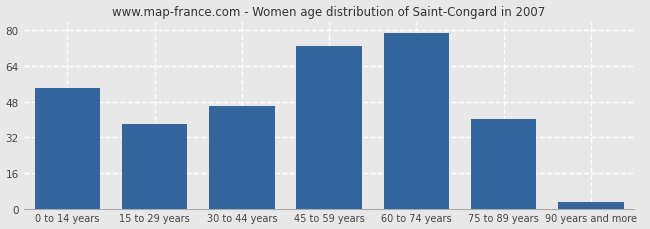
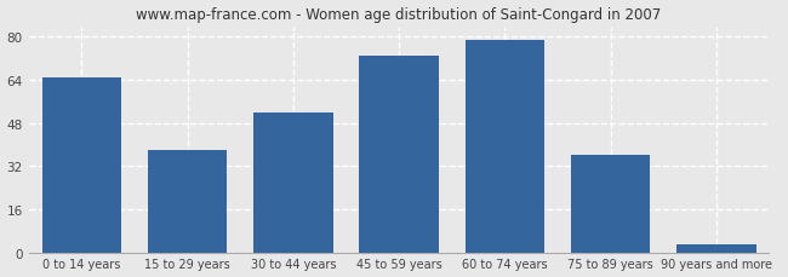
0 to 14 years: 54 -> 65
30 to 44 years: 46 -> 52
75 to 89 years: 40 -> 36
